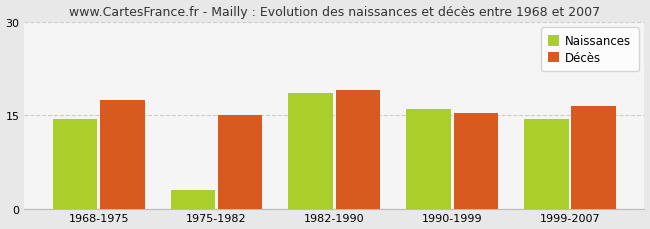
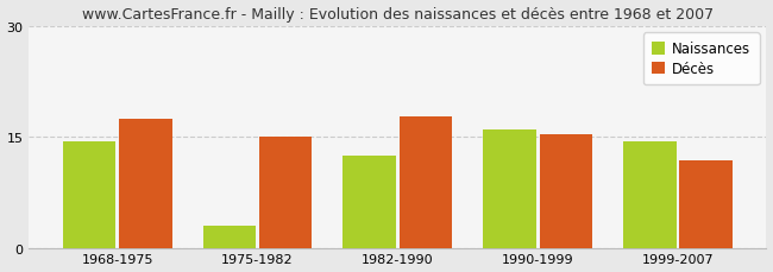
Naissances/1982-1990: 18.6 -> 12.4
Décès/1982-1990: 19.0 -> 17.8
Décès/1999-2007: 16.5 -> 11.8
